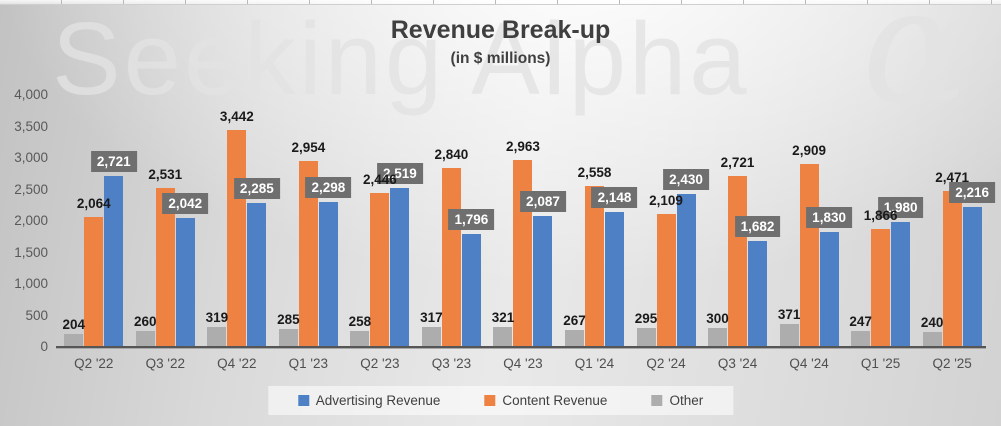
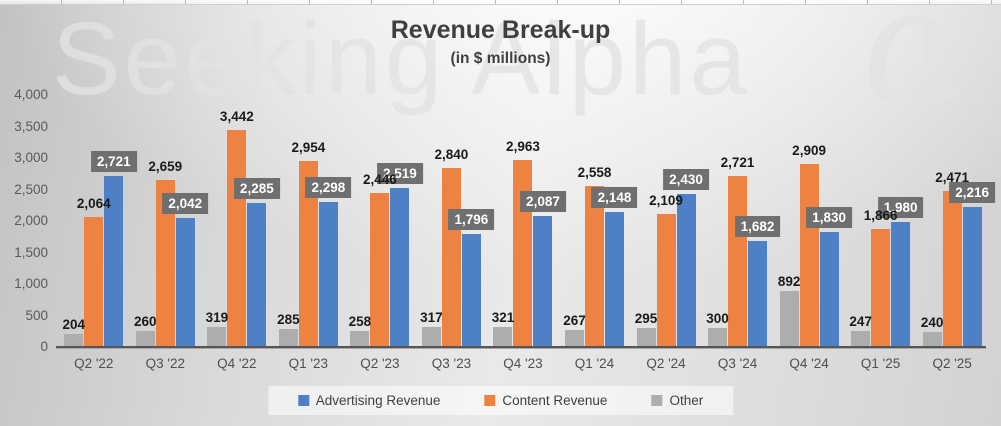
Content Revenue/Q3 '22: 2,531 -> 2,659
Other/Q4 '24: 371 -> 892
